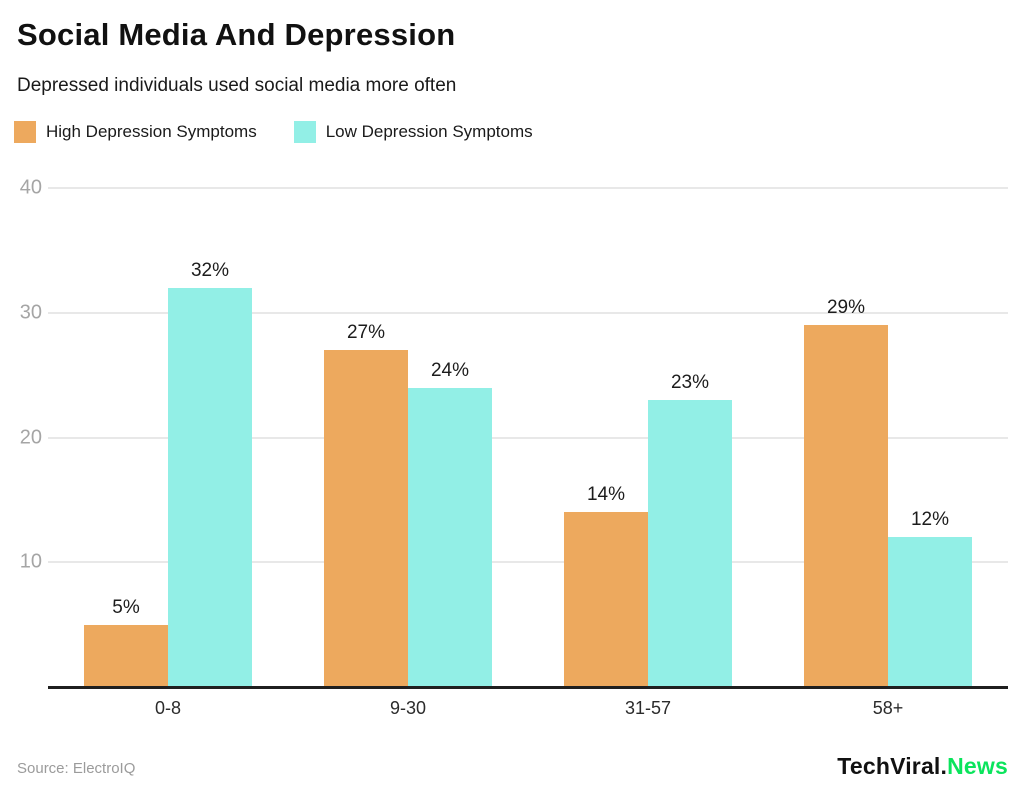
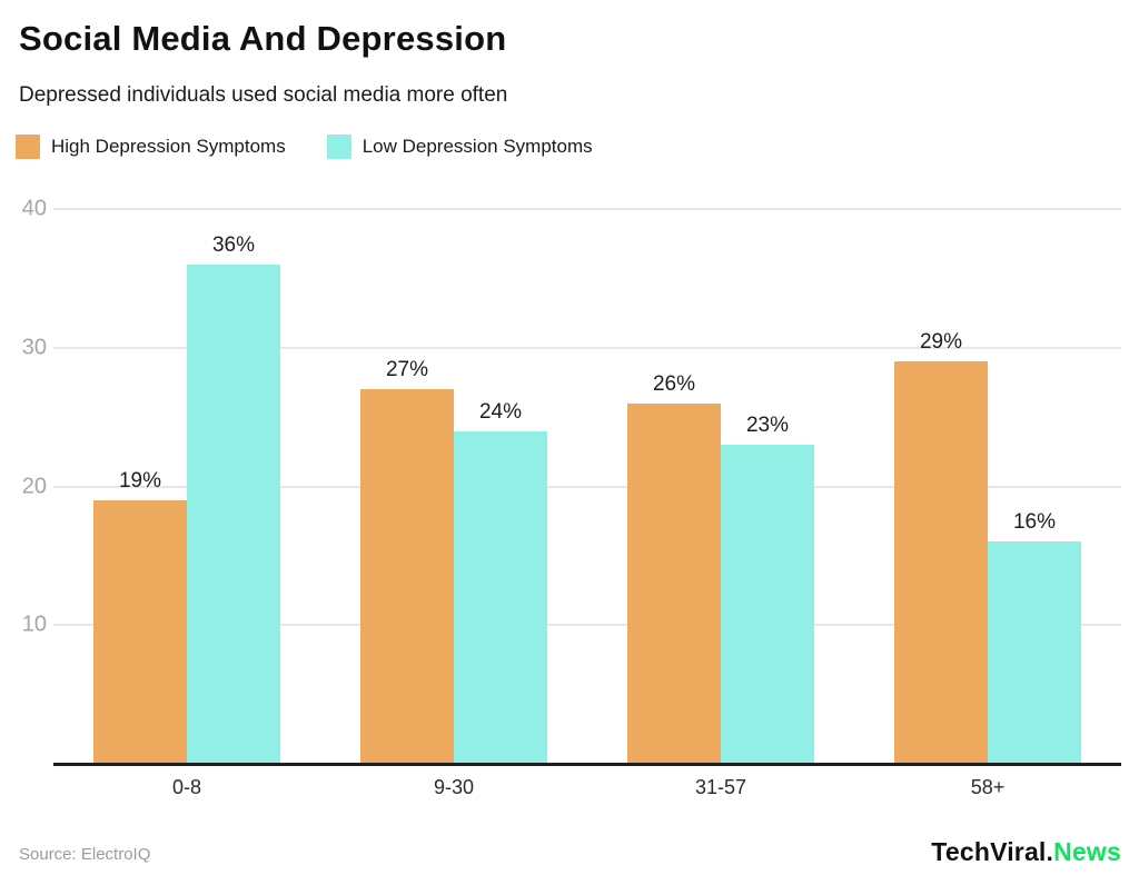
High Depression Symptoms/0-8: 5% -> 19%
Low Depression Symptoms/0-8: 32% -> 36%
High Depression Symptoms/31-57: 14% -> 26%
Low Depression Symptoms/58+: 12% -> 16%
